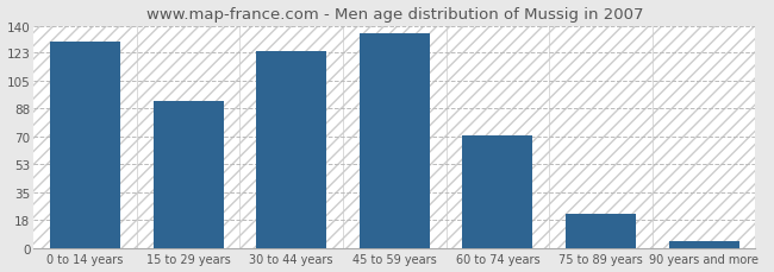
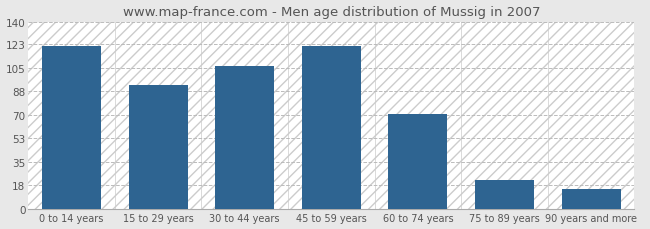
0 to 14 years: 130 -> 122
30 to 44 years: 124 -> 107
45 to 59 years: 135 -> 122
90 years and more: 5 -> 15
